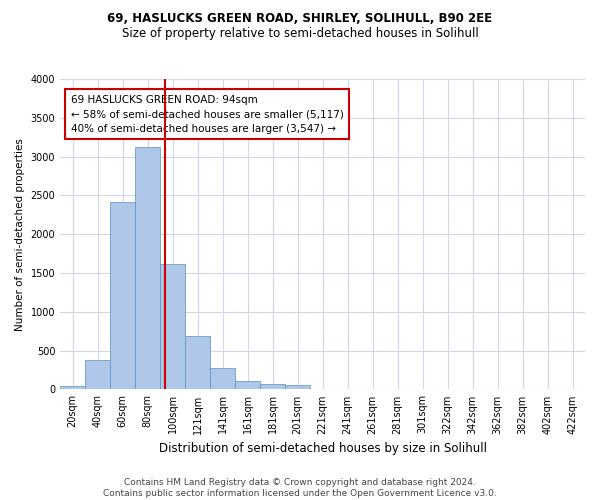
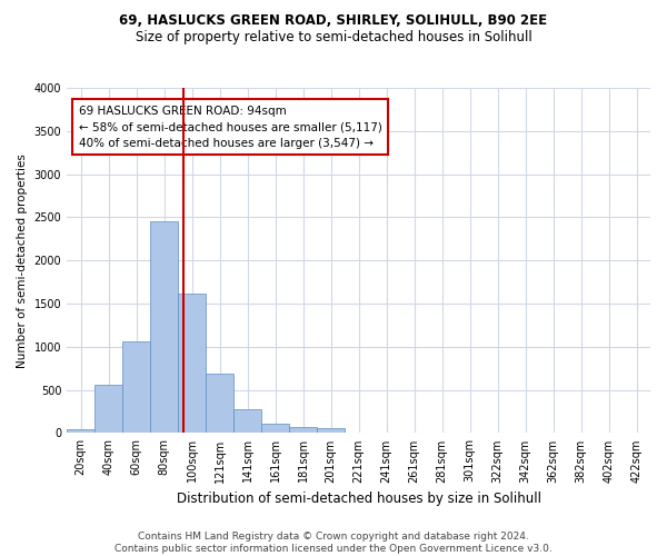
40sqm: 380 -> 560
60sqm: 2420 -> 1060
80sqm: 3130 -> 2460
